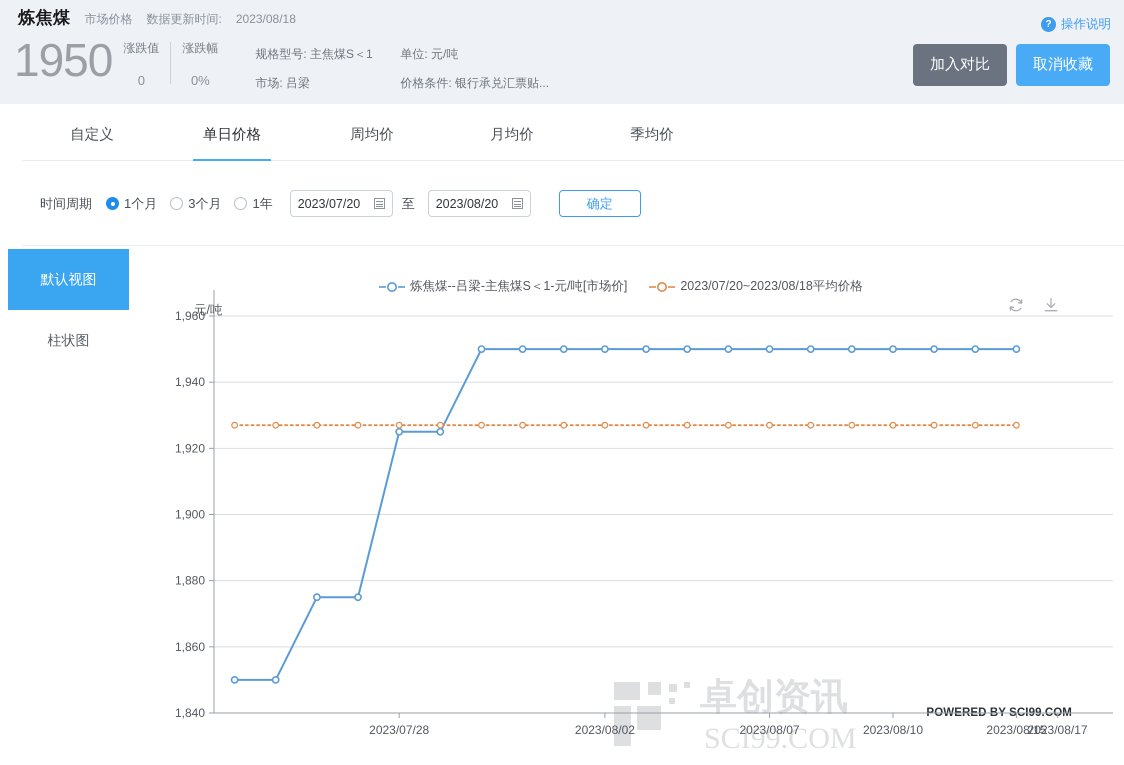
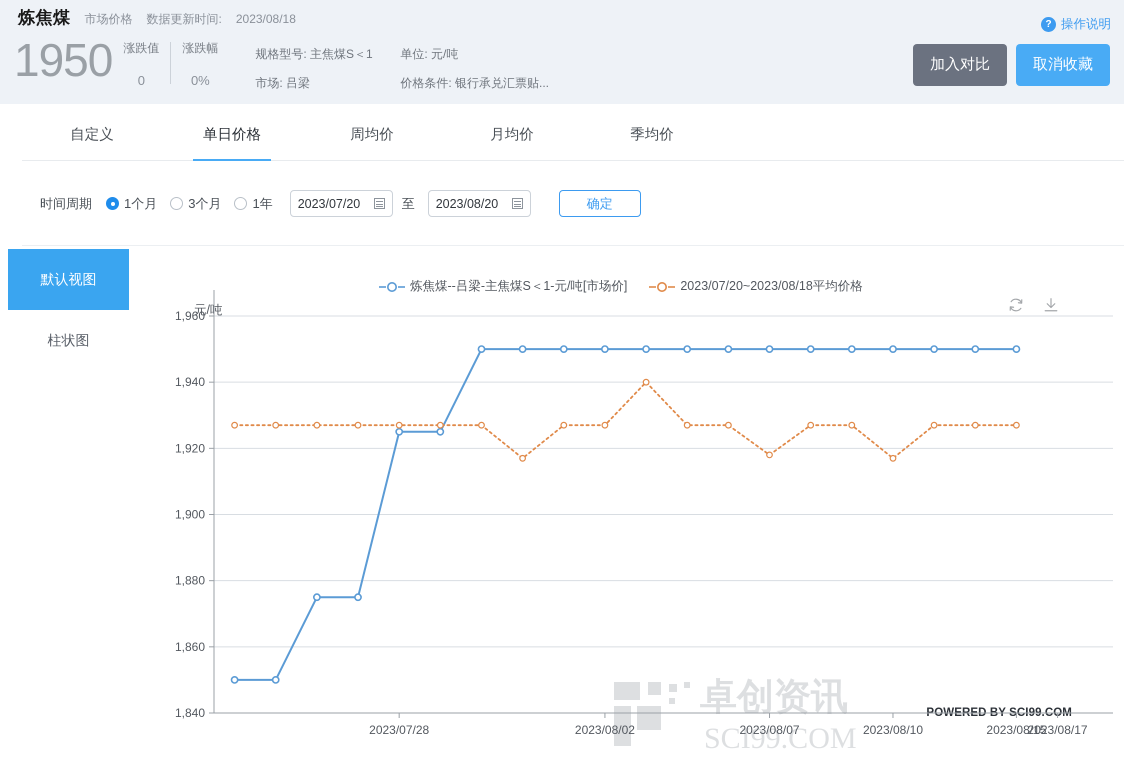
2023/07/20~2023/08/18平均价格/2023/08/02: 1927 -> 1917
2023/07/20~2023/08/18平均价格/2023/08/07: 1927 -> 1940
2023/07/20~2023/08/18平均价格/2023/08/10: 1927 -> 1918
2023/07/20~2023/08/18平均价格/2023/08/15: 1927 -> 1917
